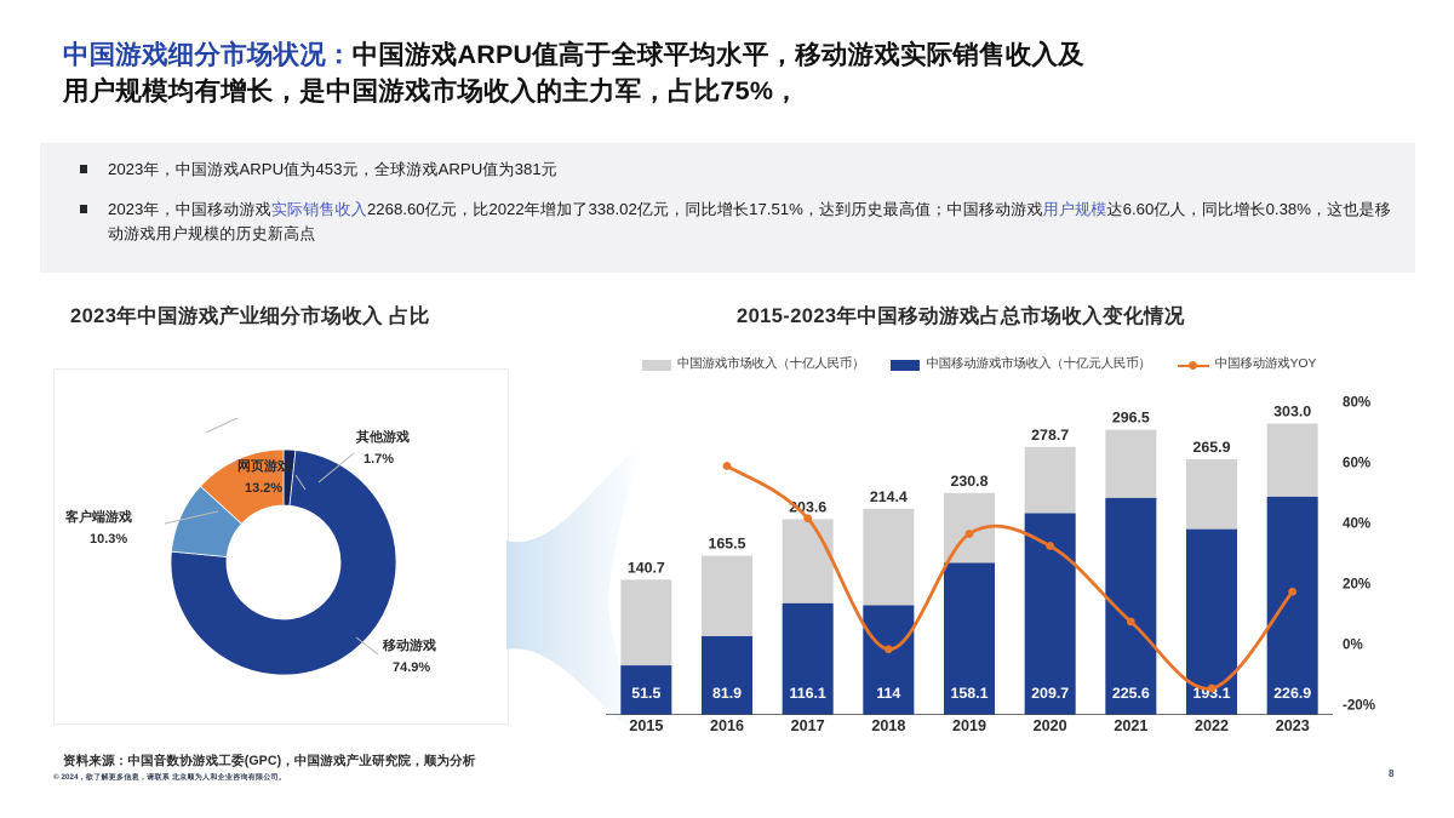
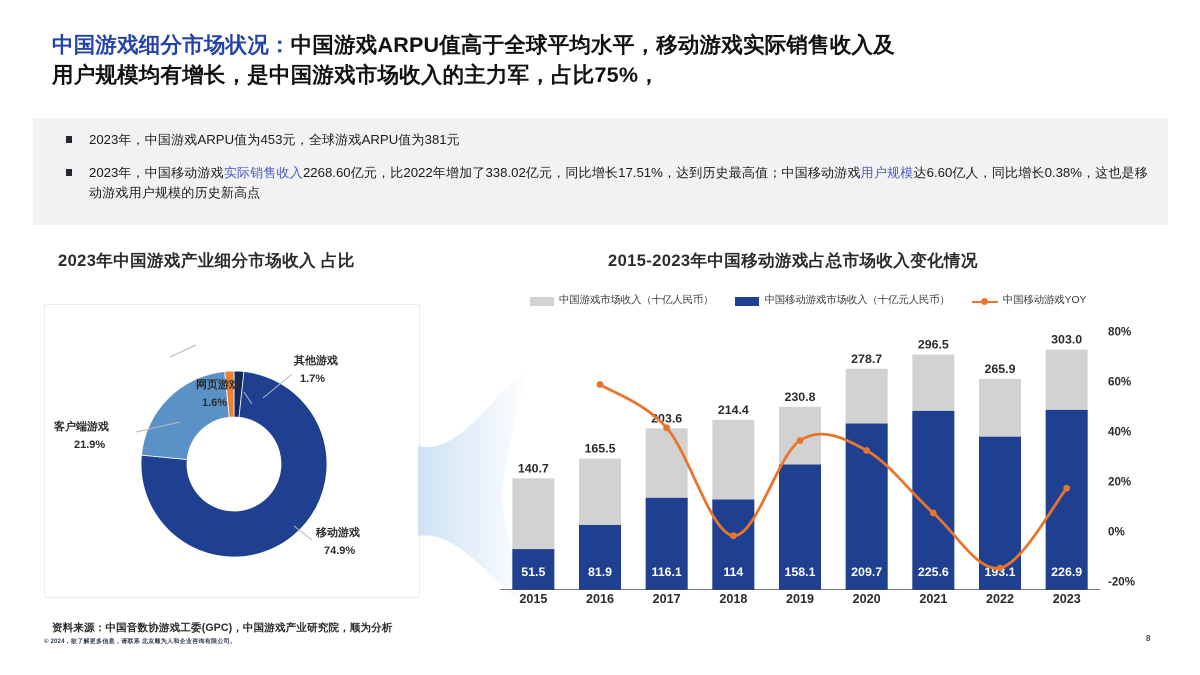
2023年中国游戏产业细分市场收入 占比/客户端游戏: 10.3% -> 21.9%
2023年中国游戏产业细分市场收入 占比/网页游戏: 13.2% -> 1.6%
